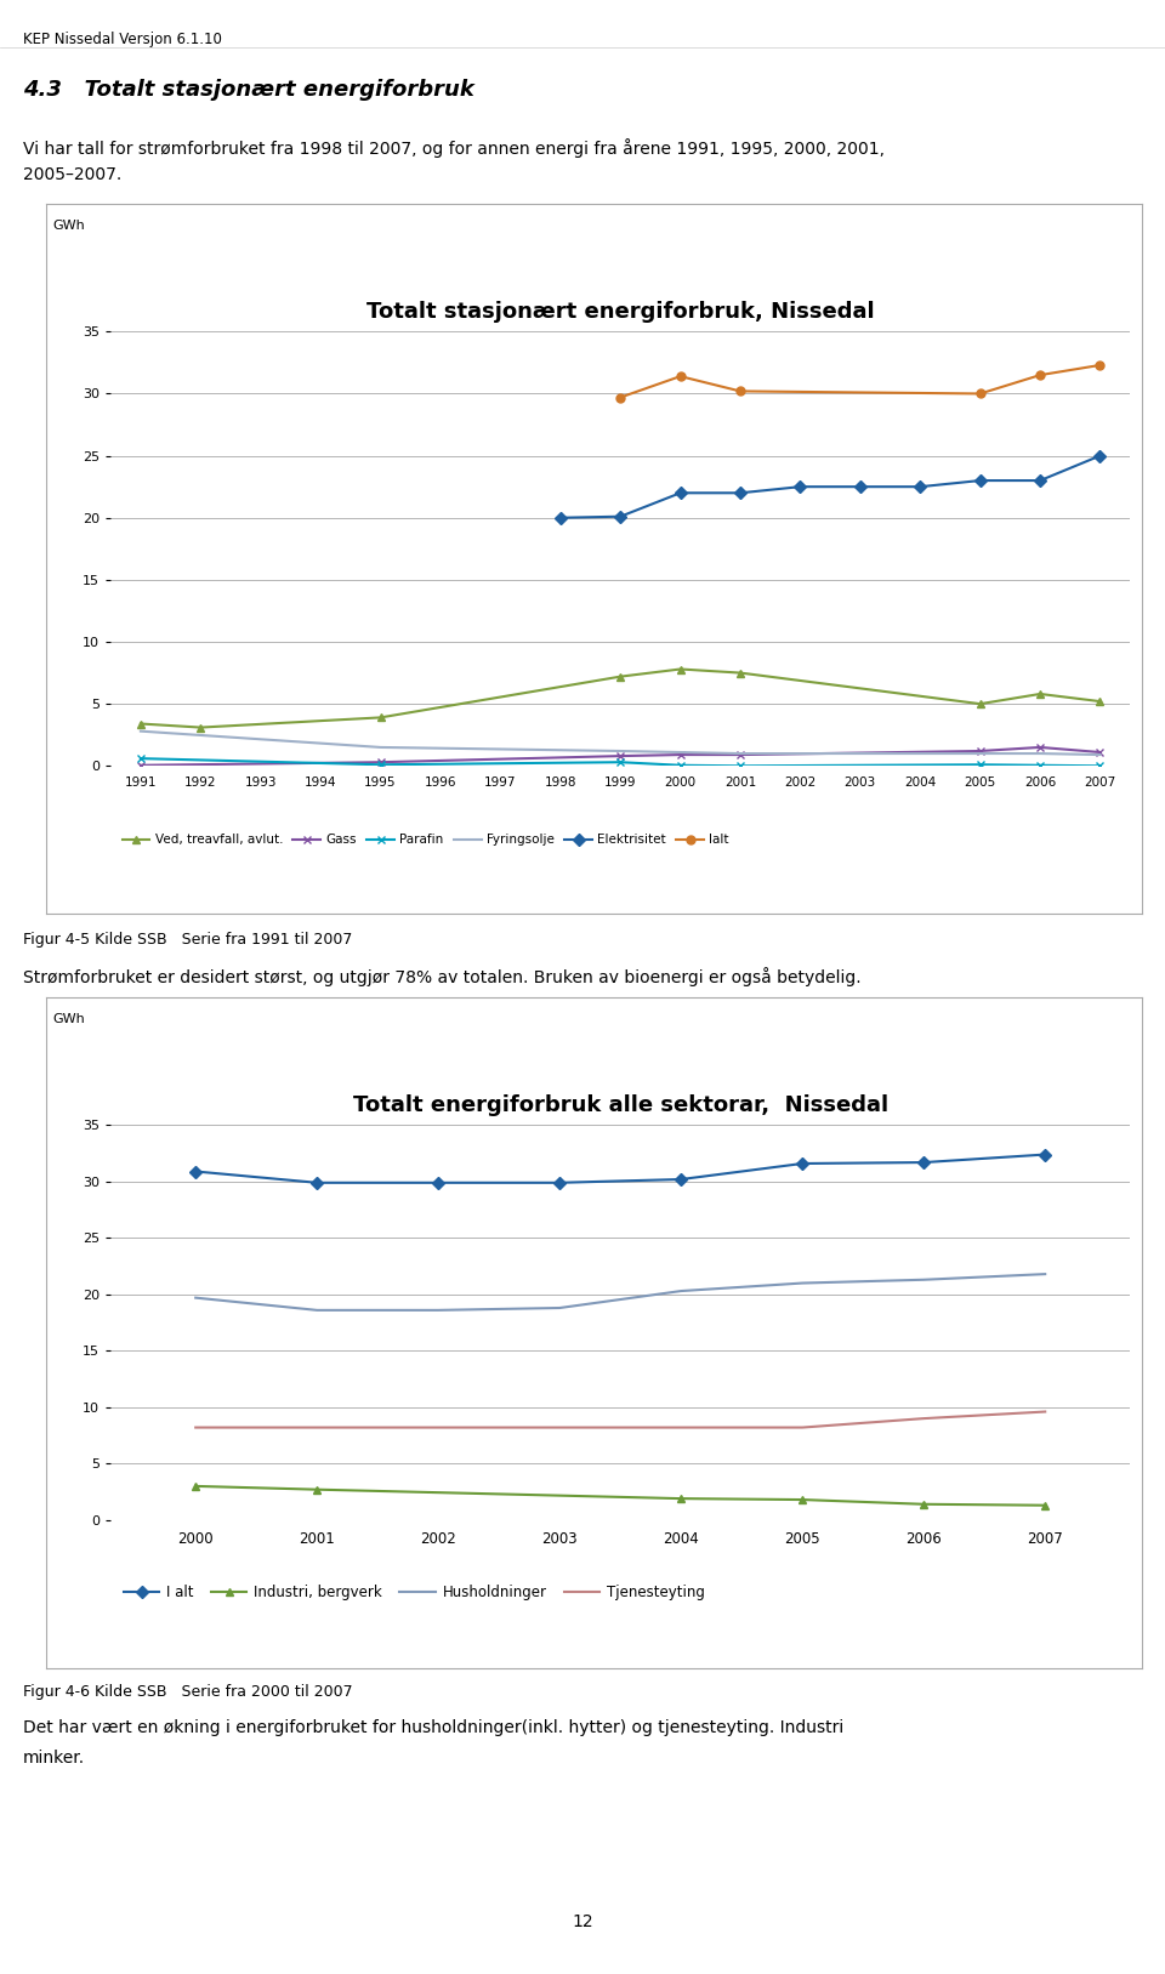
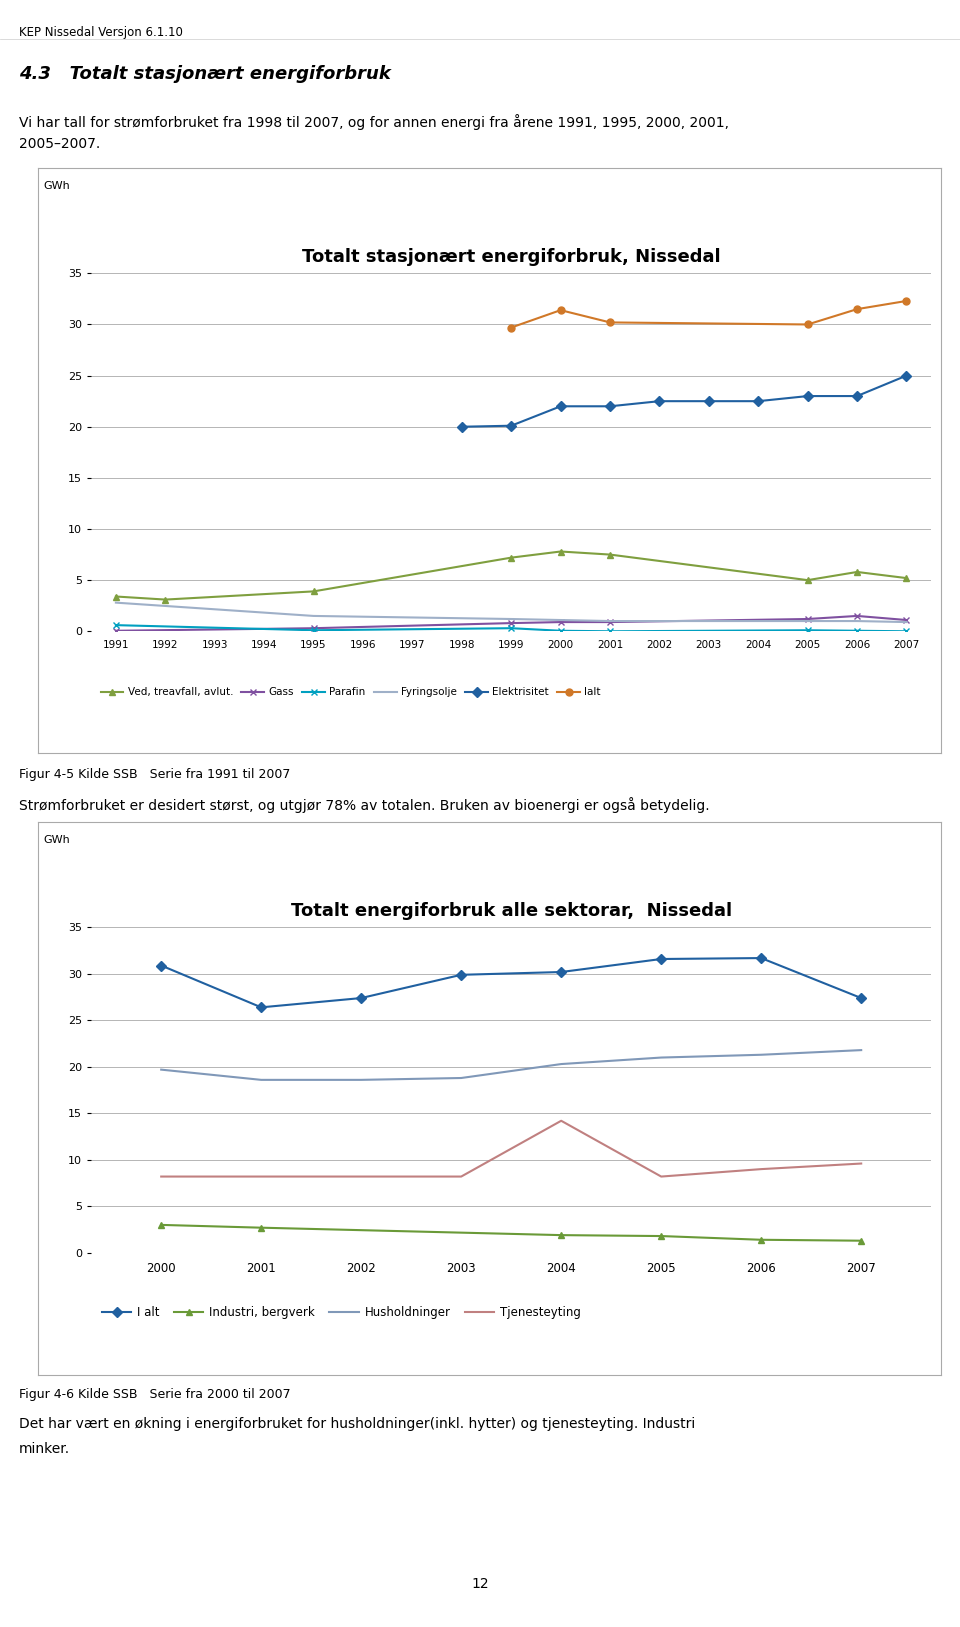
Totalt energiforbruk alle sektorar, Nissedal/I alt/2001: 29.9 -> 26.4
Totalt energiforbruk alle sektorar, Nissedal/I alt/2002: 29.9 -> 27.4
Totalt energiforbruk alle sektorar, Nissedal/Tjenesteyting/2004: 8.2 -> 14.2
Totalt energiforbruk alle sektorar, Nissedal/I alt/2007: 32.4 -> 27.4
